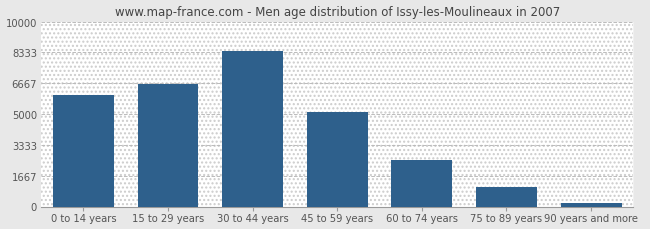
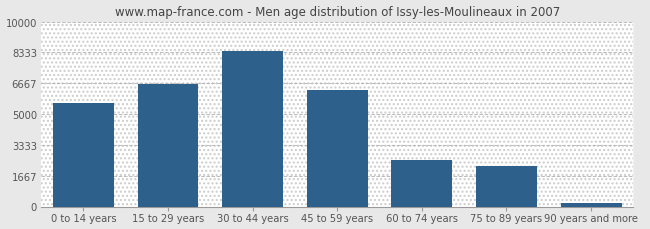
0 to 14 years: 6000 -> 5600
45 to 59 years: 5100 -> 6300
75 to 89 years: 1000 -> 2200
